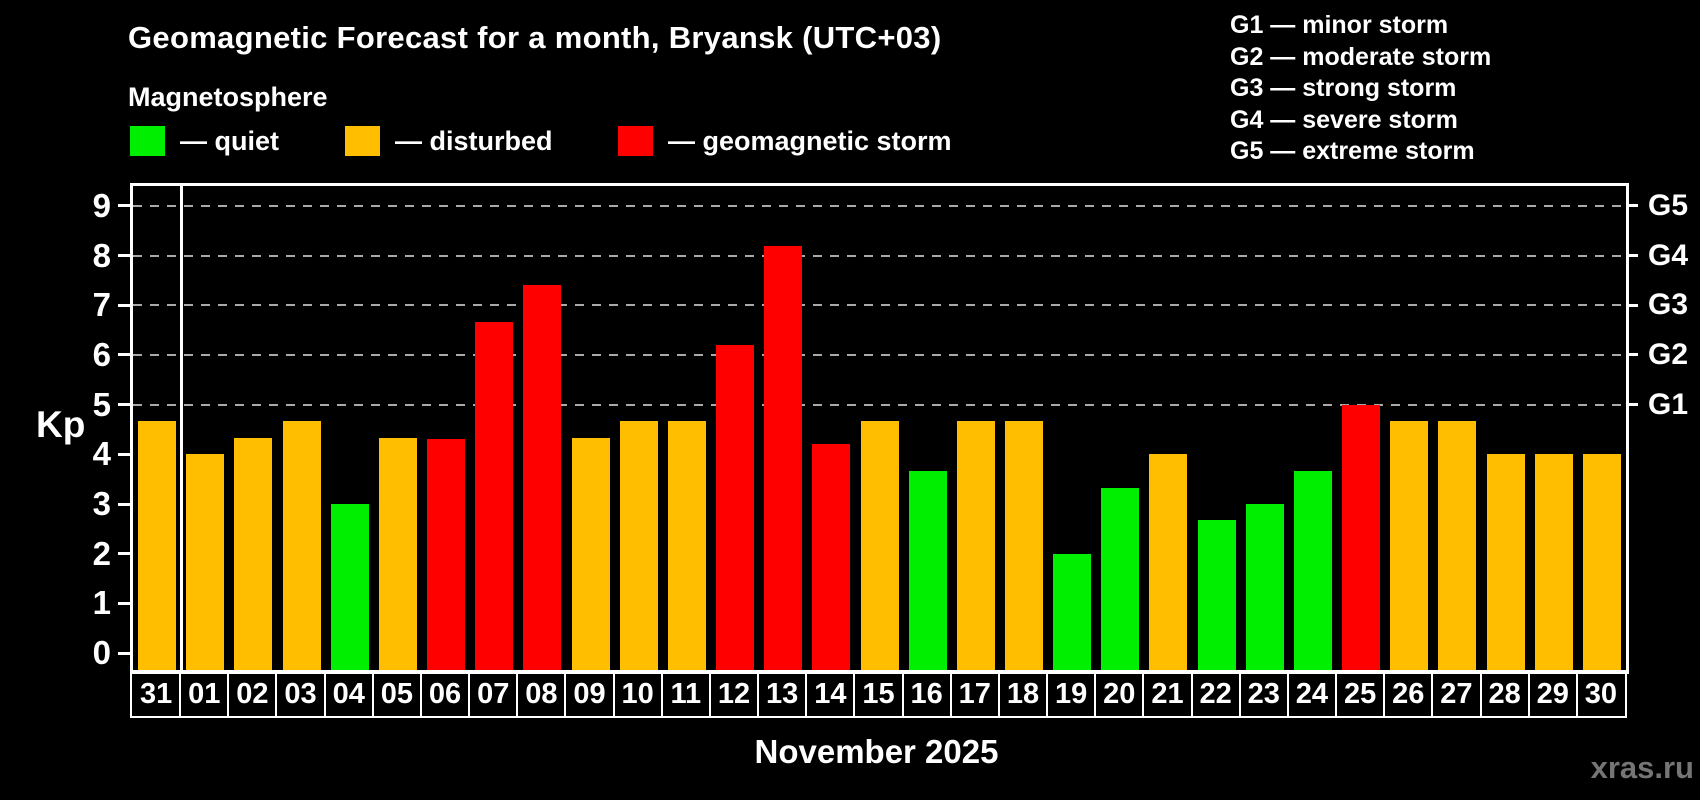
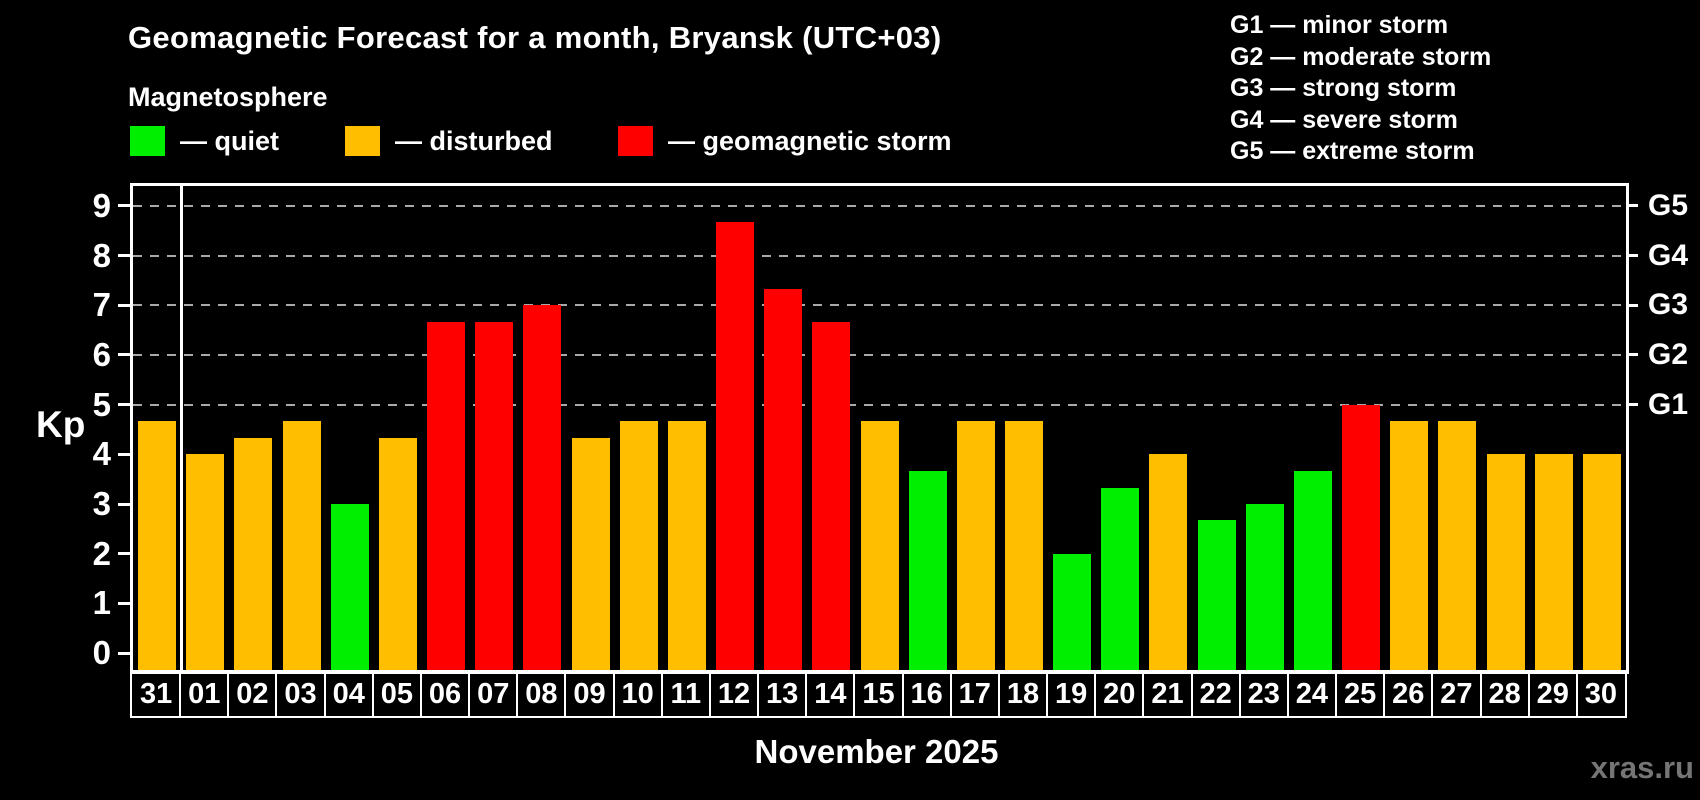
06: 4.3 -> 6.7
08: 7.4 -> 7.0
12: 6.2 -> 8.7
13: 8.2 -> 7.3
14: 4.2 -> 6.7
